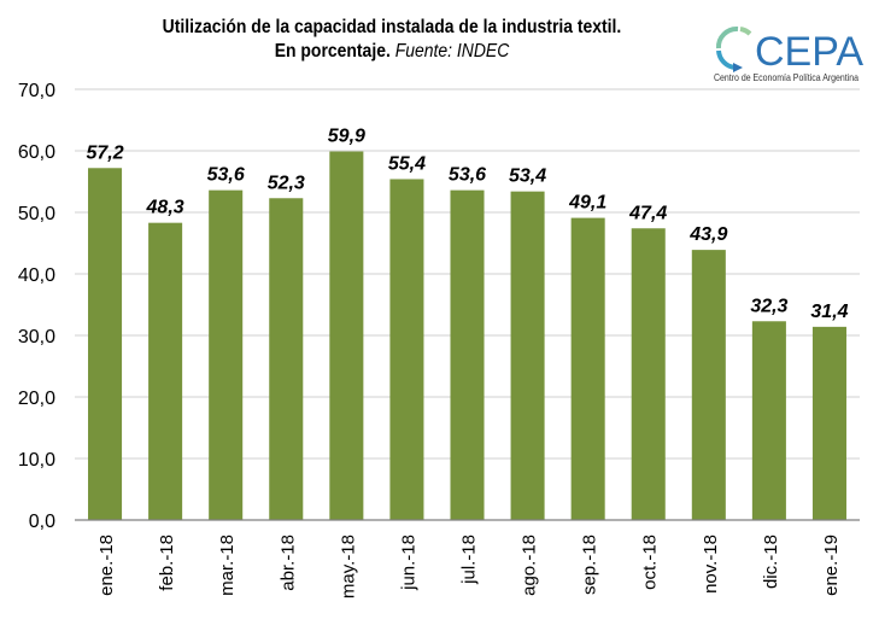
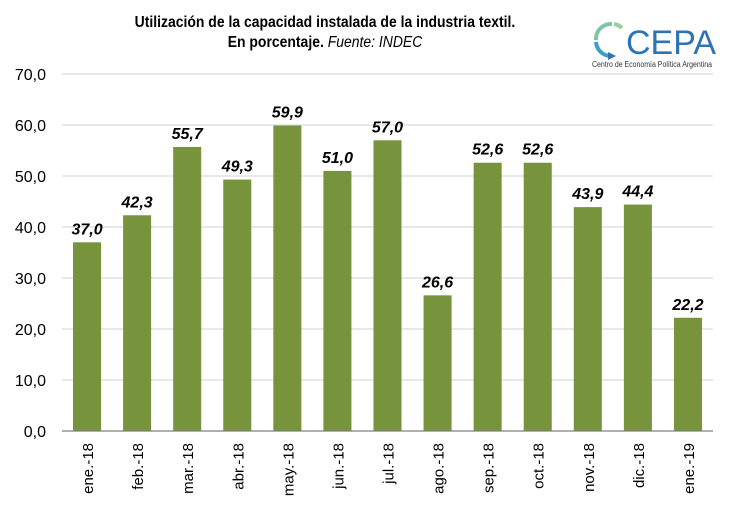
ene.-18: 57,2 -> 37,0
feb.-18: 48,3 -> 42,3
mar.-18: 53,6 -> 55,7
abr.-18: 52,3 -> 49,3
jun.-18: 55,4 -> 51,0
jul.-18: 53,6 -> 57,0
ago.-18: 53,4 -> 26,6
sep.-18: 49,1 -> 52,6
oct.-18: 47,4 -> 52,6
dic.-18: 32,3 -> 44,4
ene.-19: 31,4 -> 22,2
